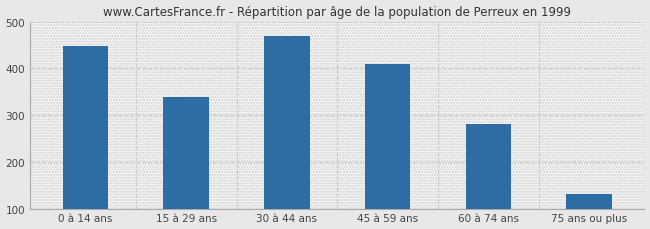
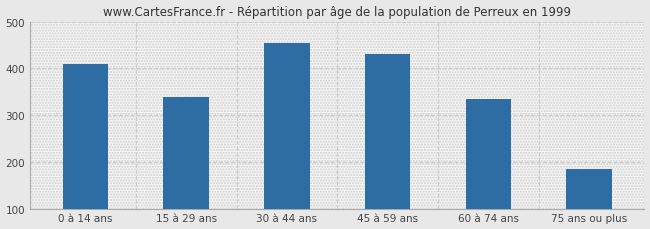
0 à 14 ans: 448 -> 410
30 à 44 ans: 470 -> 455
45 à 59 ans: 410 -> 430
60 à 74 ans: 280 -> 335
75 ans ou plus: 132 -> 185
